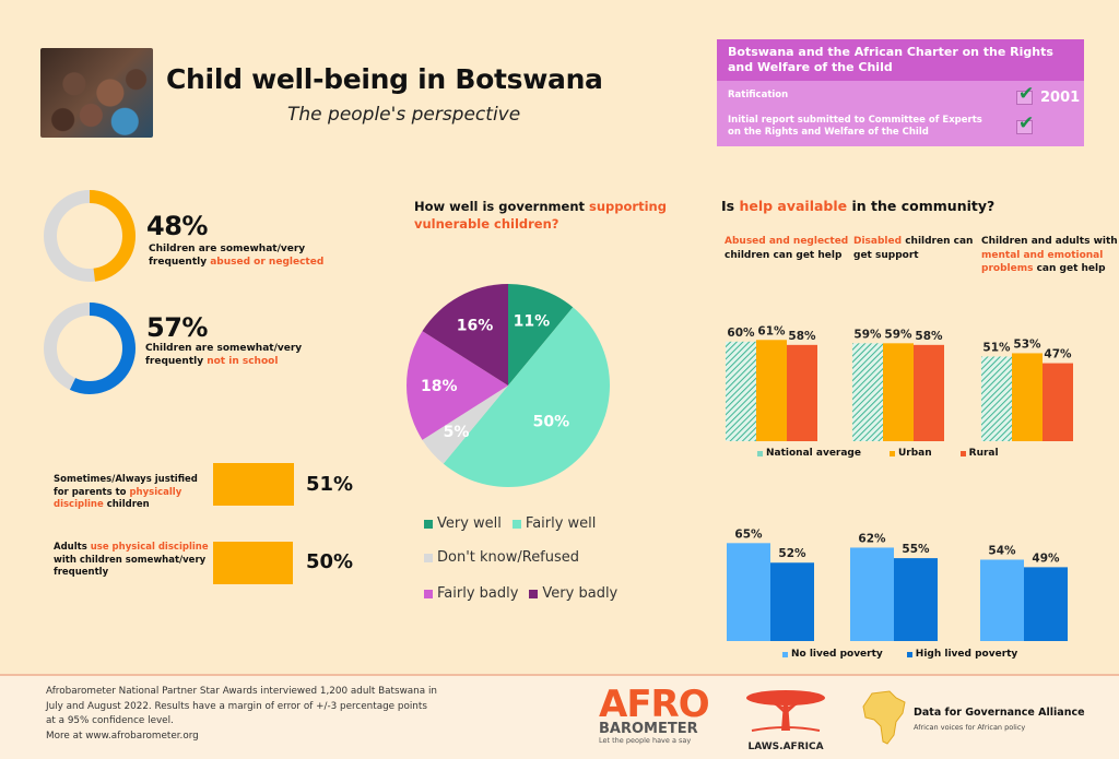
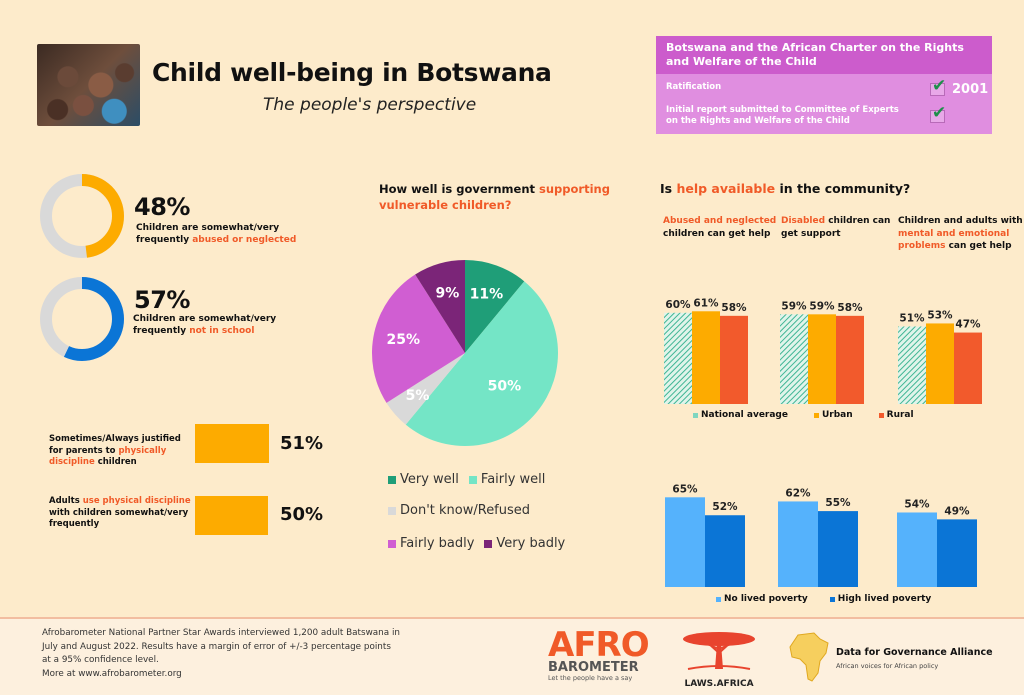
How well is government supporting vulnerable children?/Fairly badly: 18% -> 25%
How well is government supporting vulnerable children?/Very badly: 16% -> 9%
